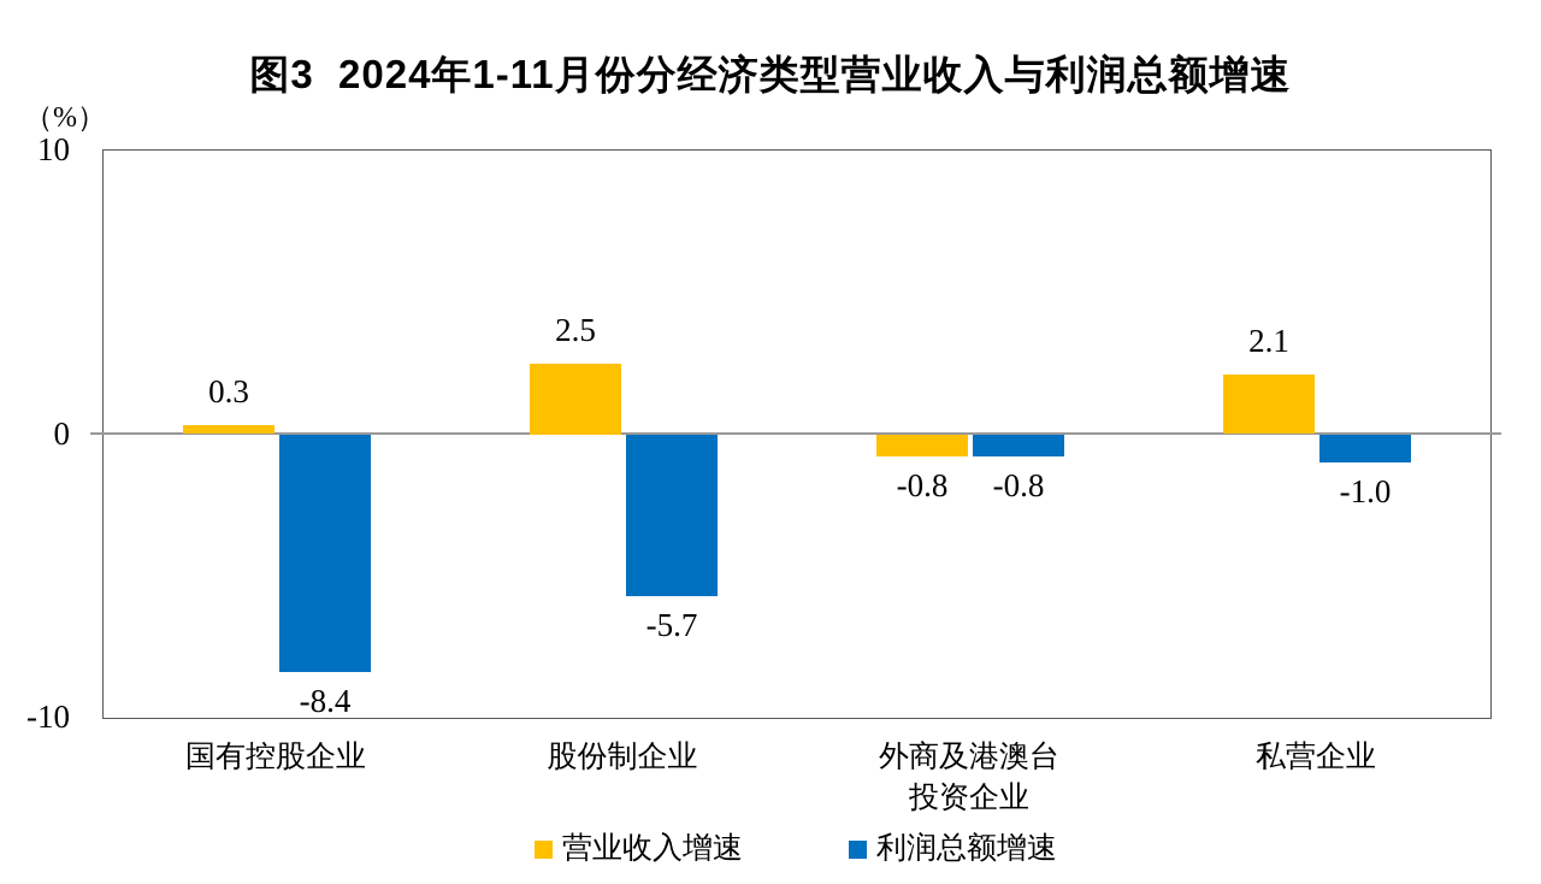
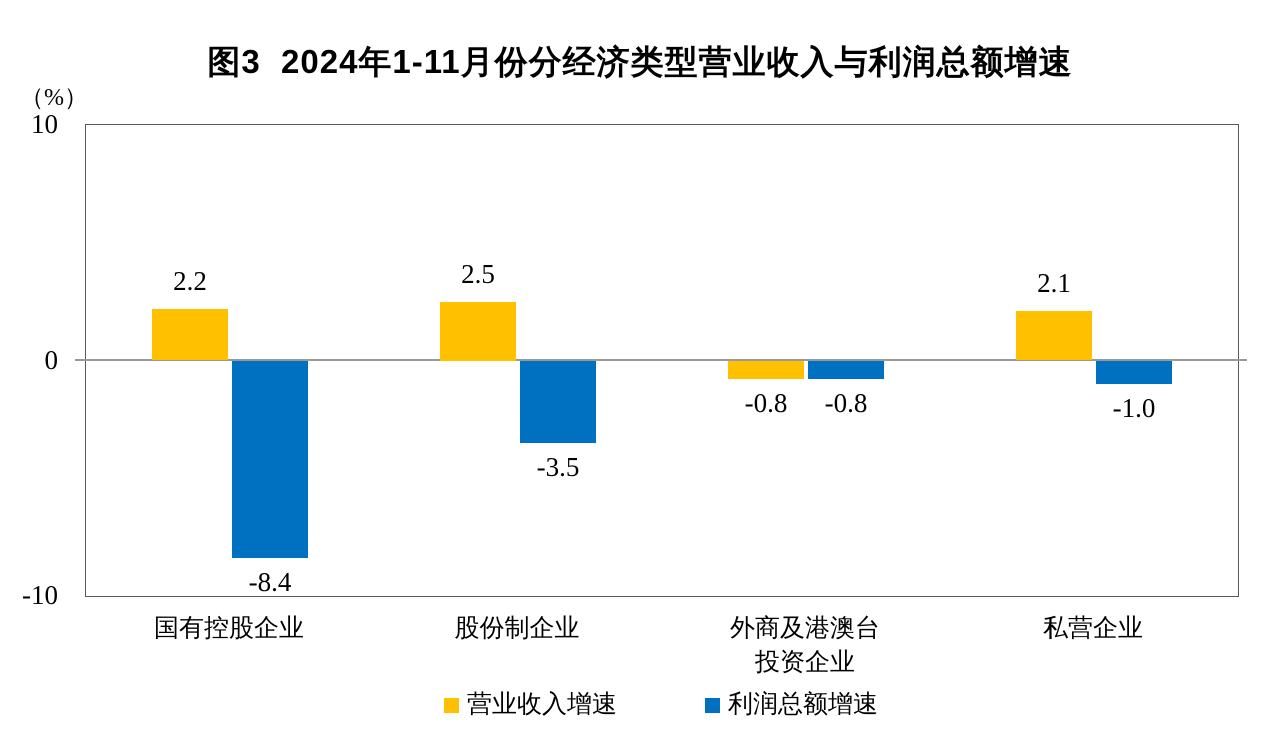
营业收入增速/国有控股企业: 0.3 -> 2.2
利润总额增速/股份制企业: -5.7 -> -3.5
